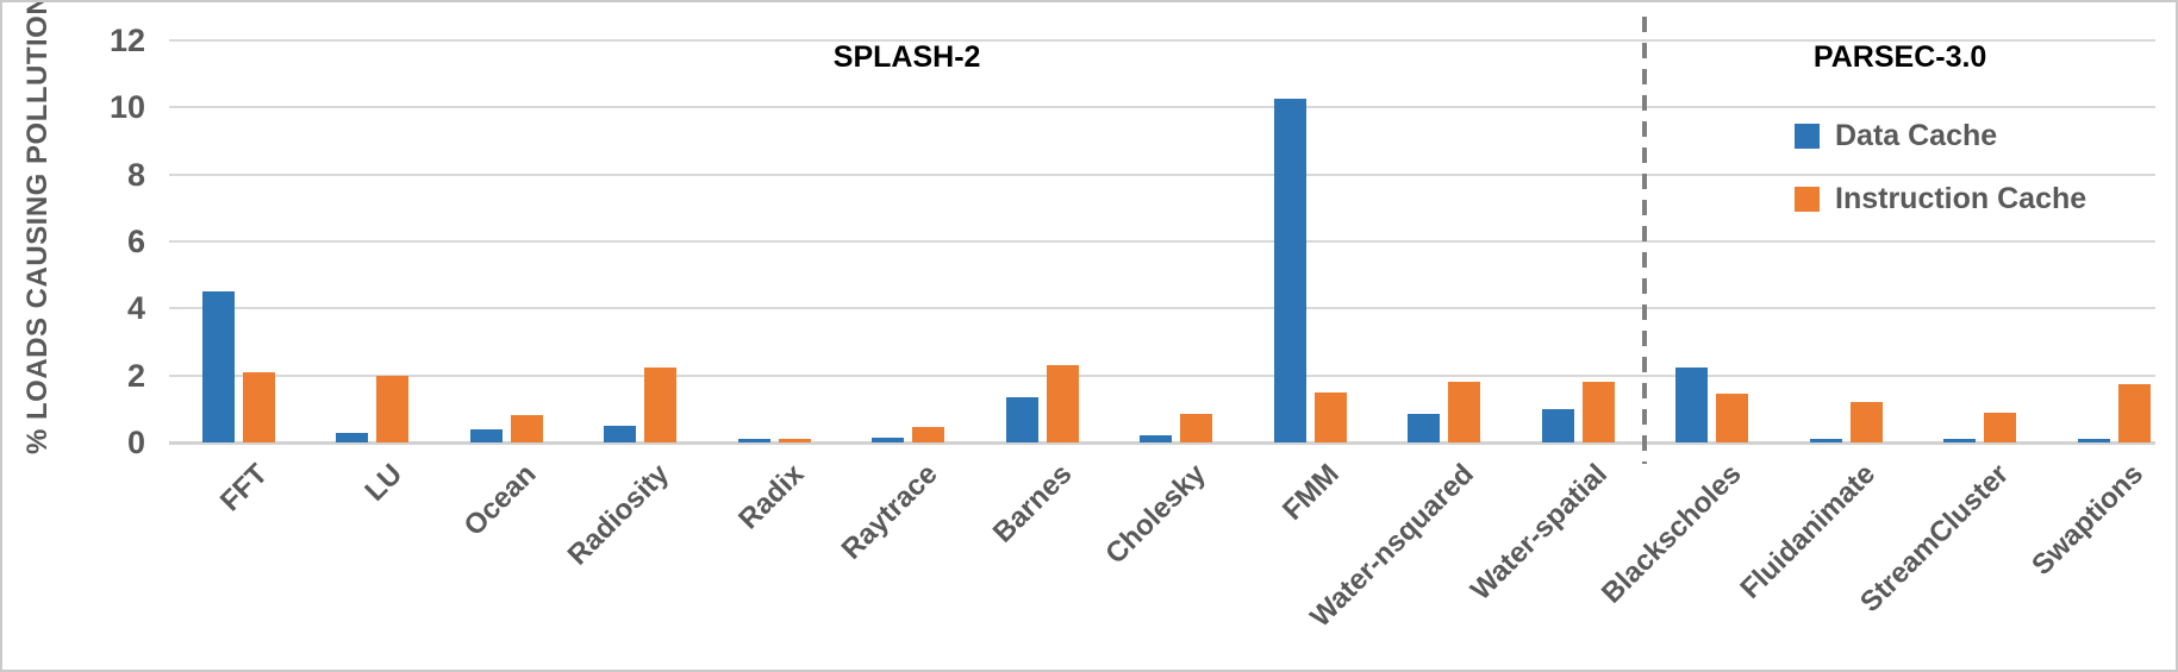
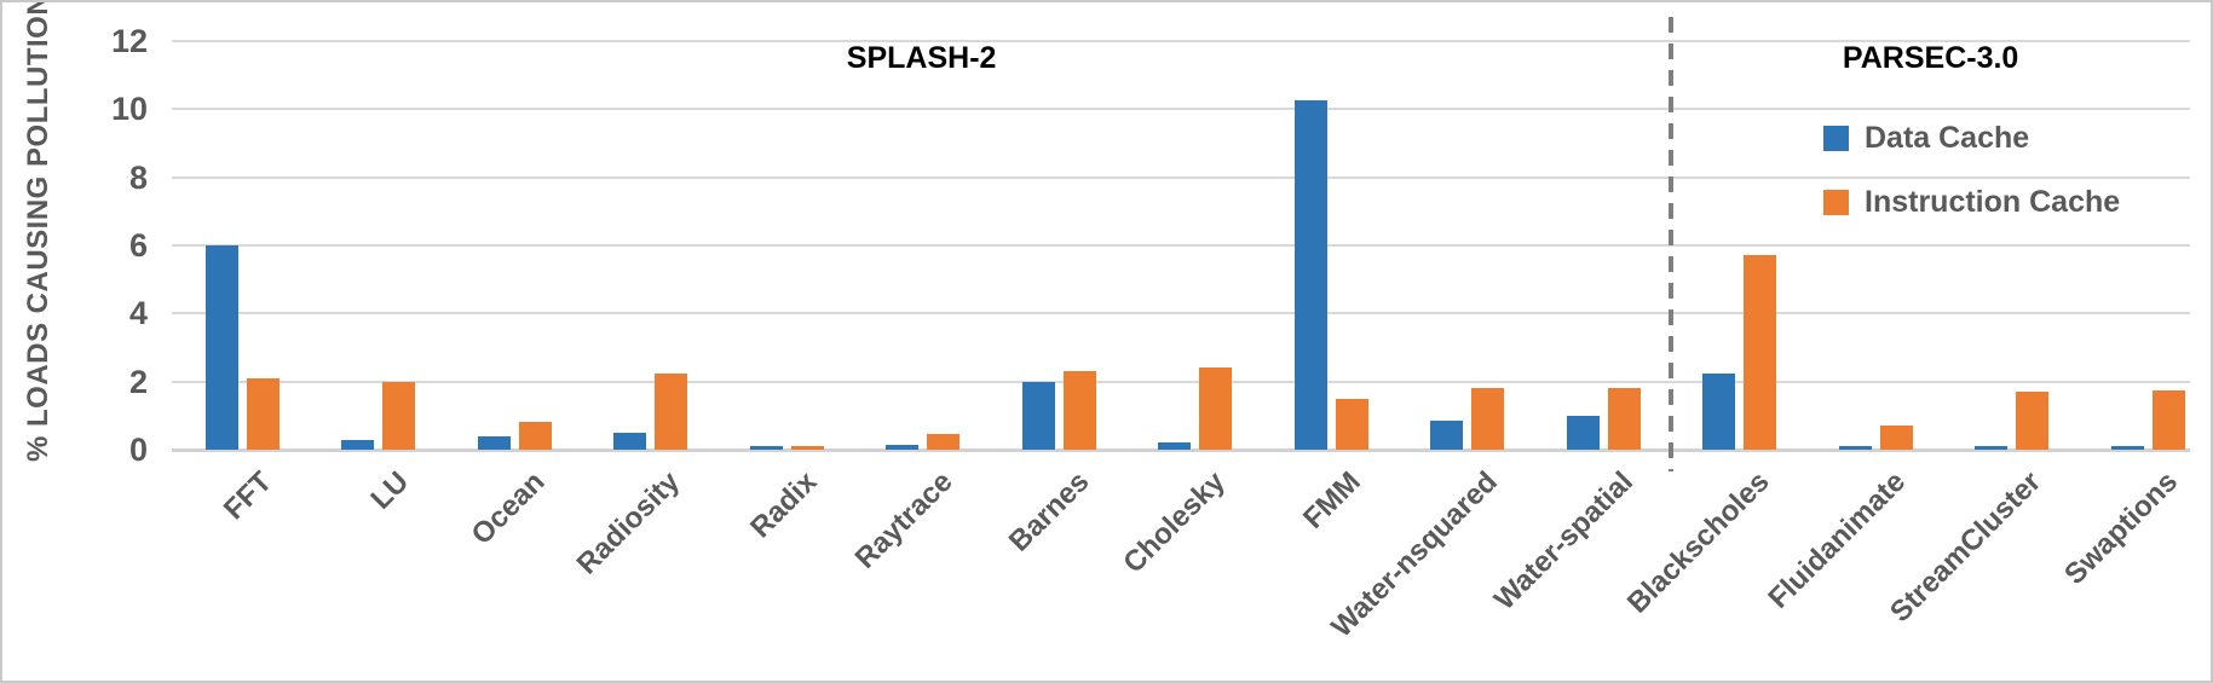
Data Cache/FFT: 4.5 -> 6.0
Data Cache/Barnes: 1.4 -> 2.0
Instruction Cache/Cholesky: 0.8 -> 2.4
Instruction Cache/Blackscholes: 1.4 -> 5.7
Instruction Cache/Fluidanimate: 1.2 -> 0.7
Instruction Cache/StreamCluster: 0.9 -> 1.7
